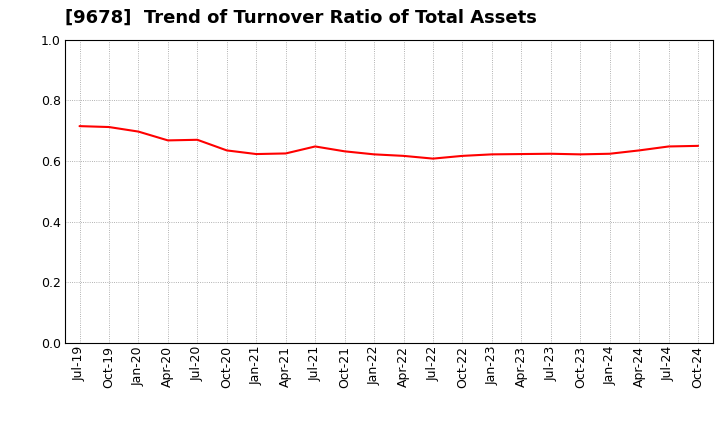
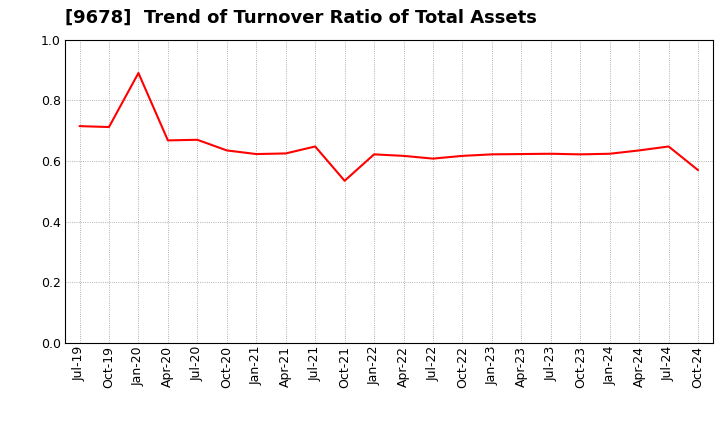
Jan-20: 0.697 -> 0.890
Oct-21: 0.632 -> 0.535
Oct-24: 0.650 -> 0.570
